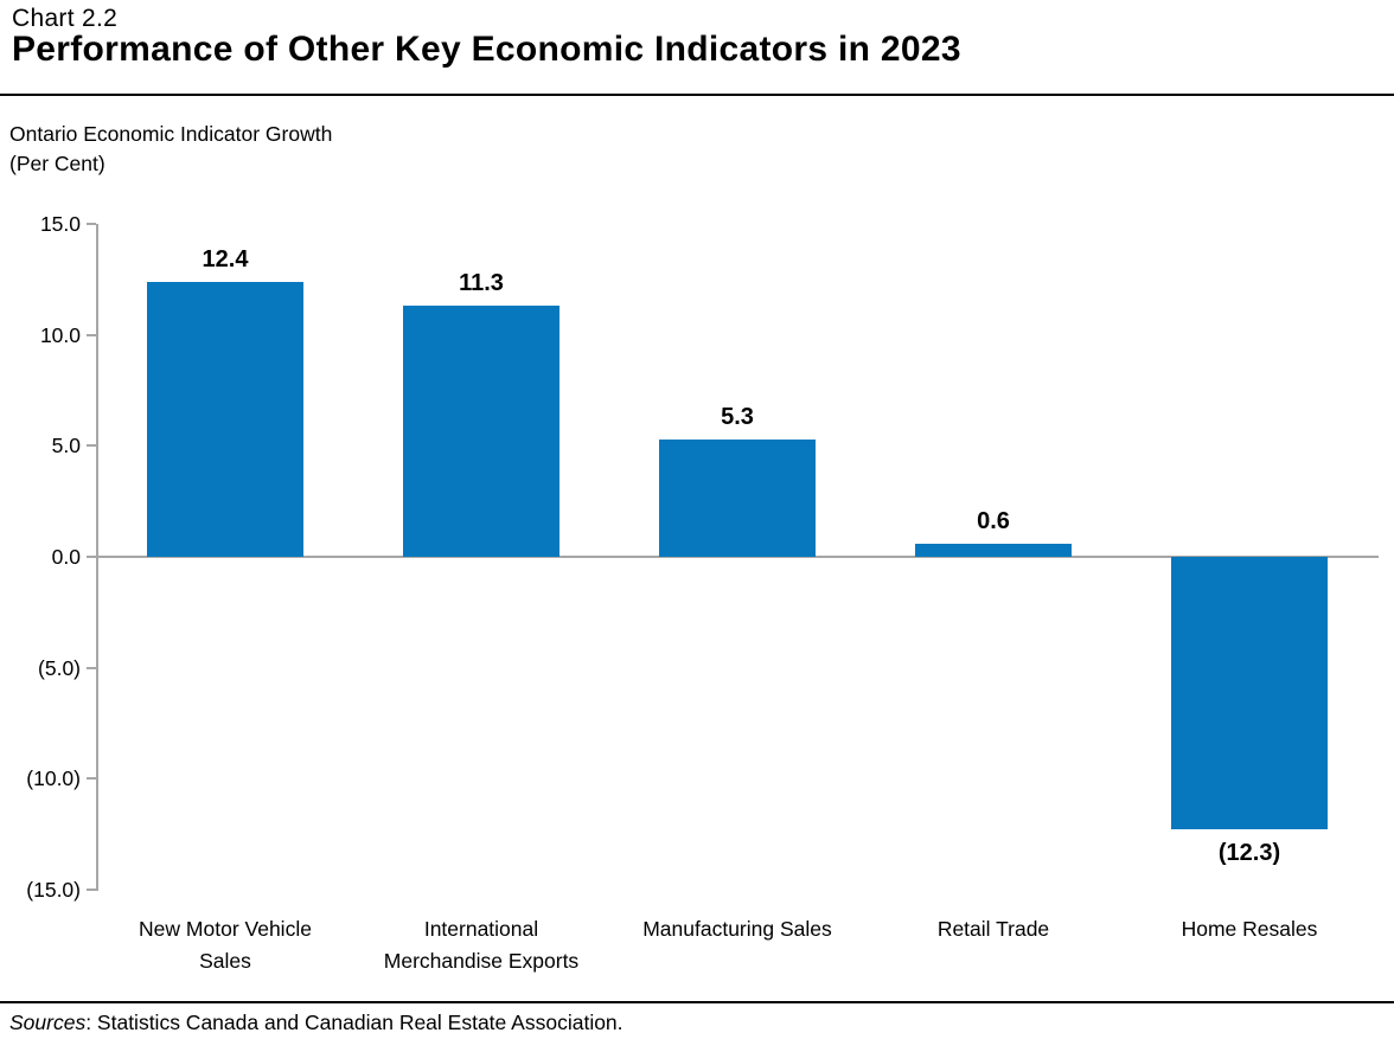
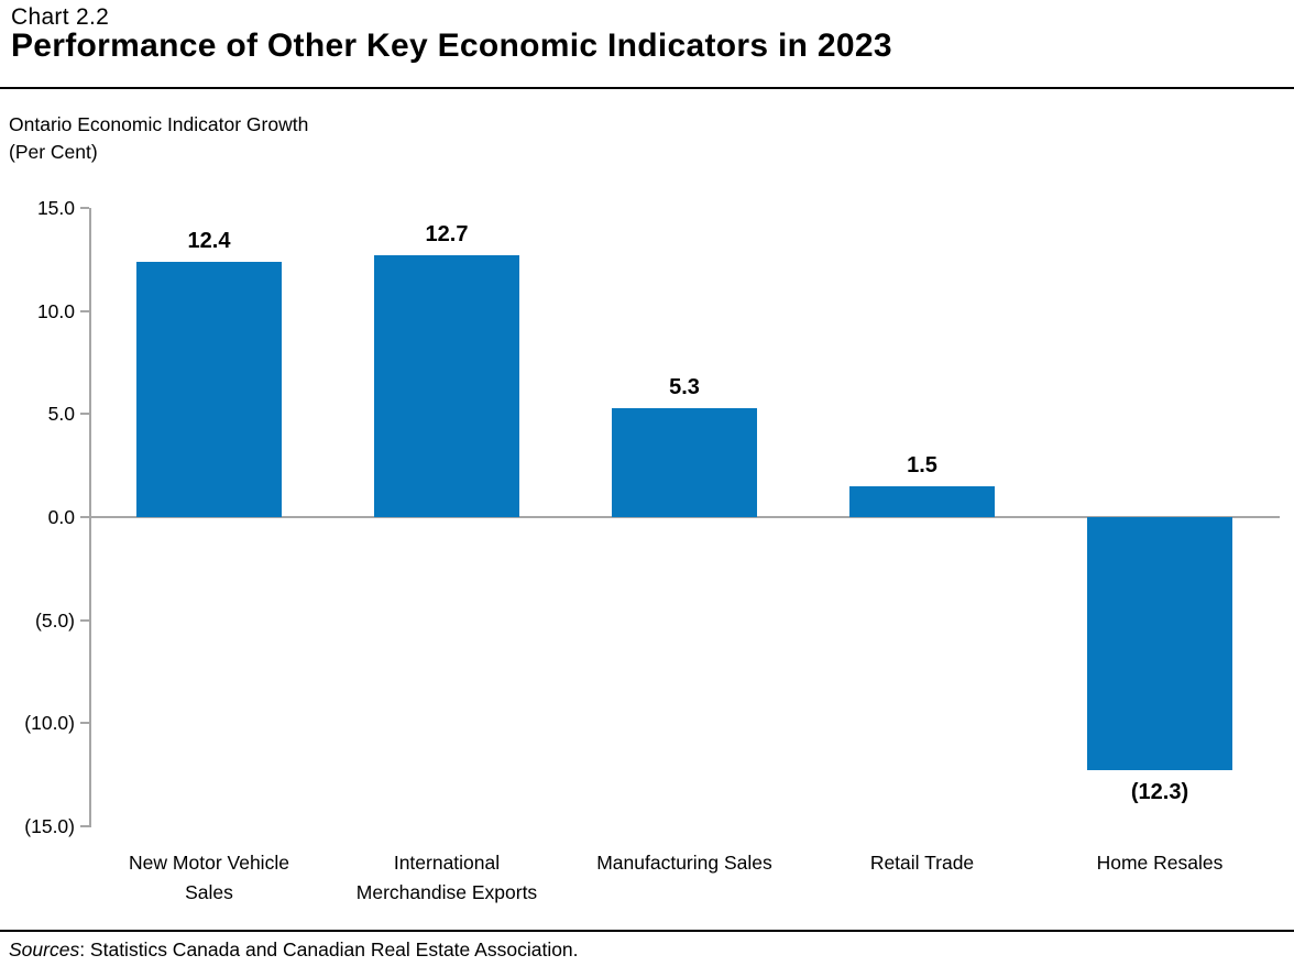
International Merchandise Exports: 11.3 -> 12.7
Retail Trade: 0.6 -> 1.5
